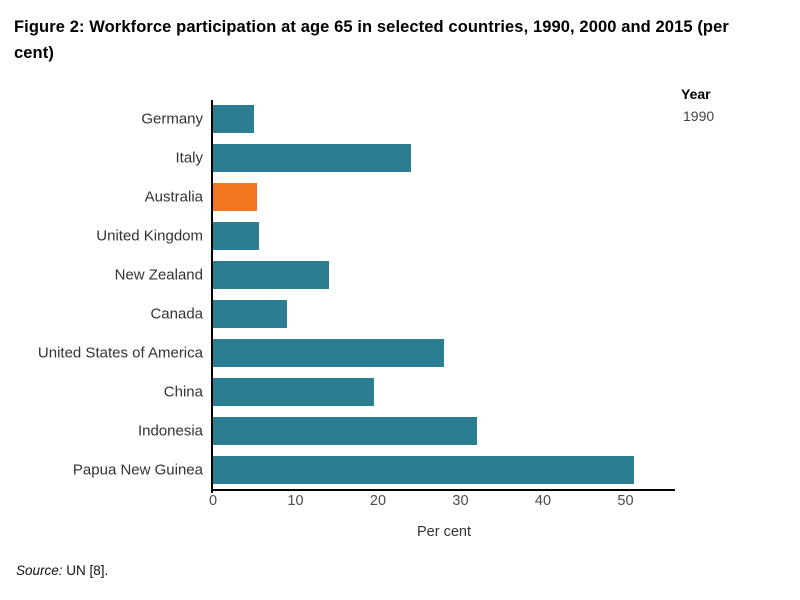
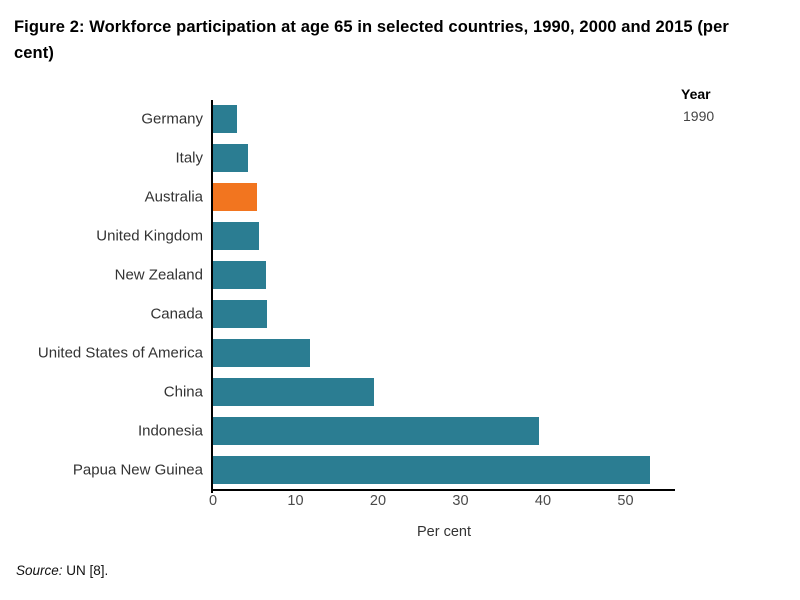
Germany: 5 -> 3
Italy: 24 -> 4
New Zealand: 14 -> 6
Canada: 9 -> 7
United States of America: 28 -> 12
Indonesia: 32 -> 40
Papua New Guinea: 51 -> 53
